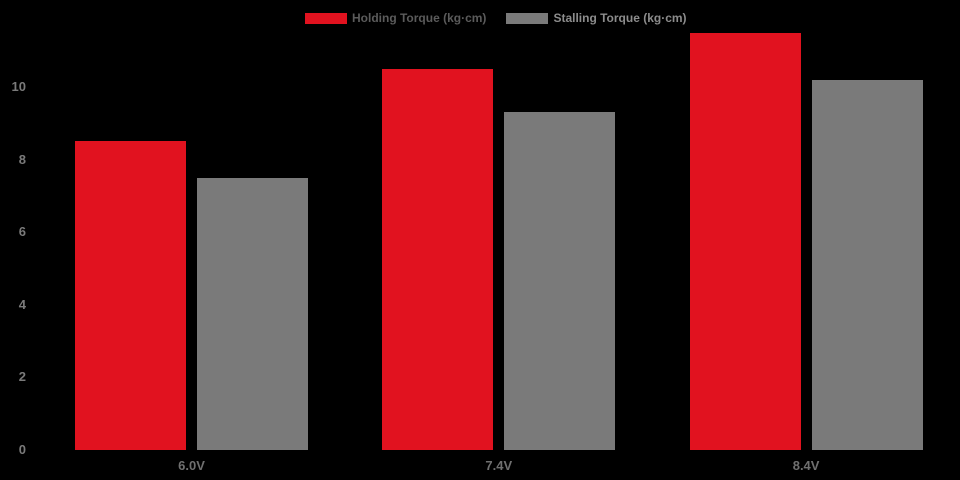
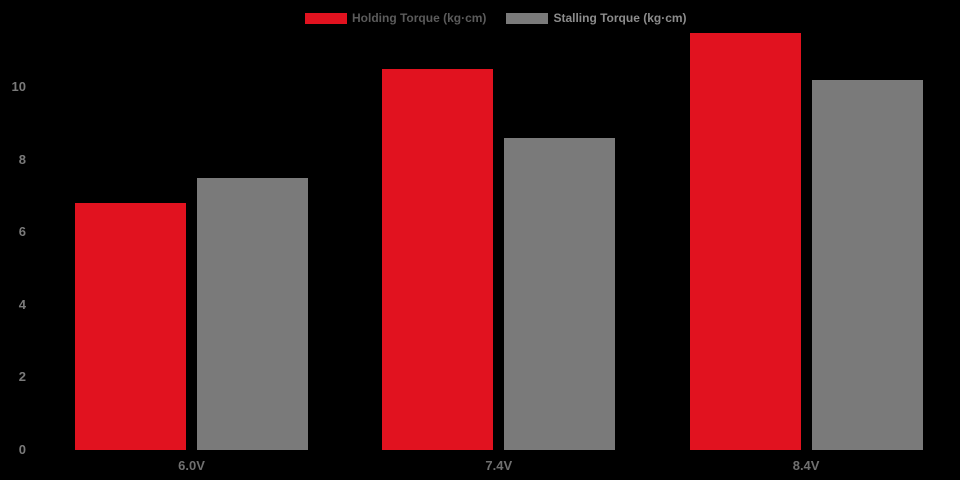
Holding Torque (kg·cm)/6.0V: 8.5 -> 6.8
Stalling Torque (kg·cm)/7.4V: 9.3 -> 8.6
